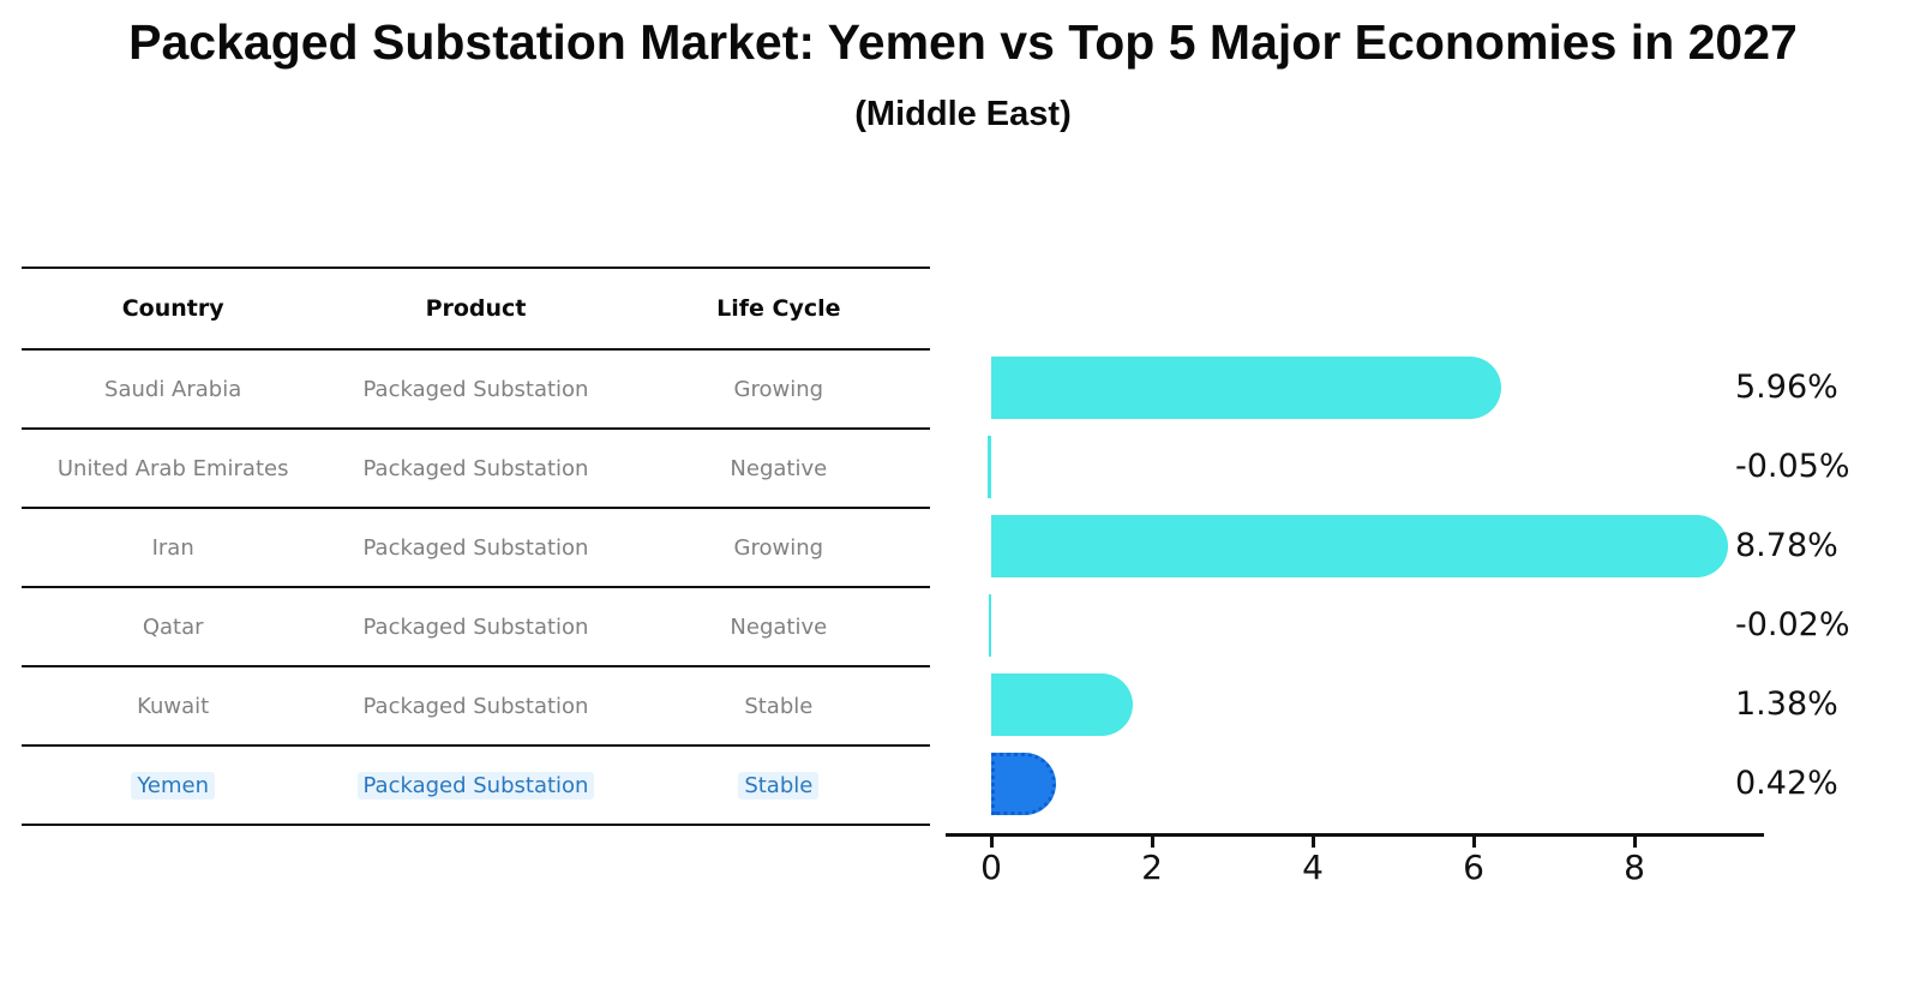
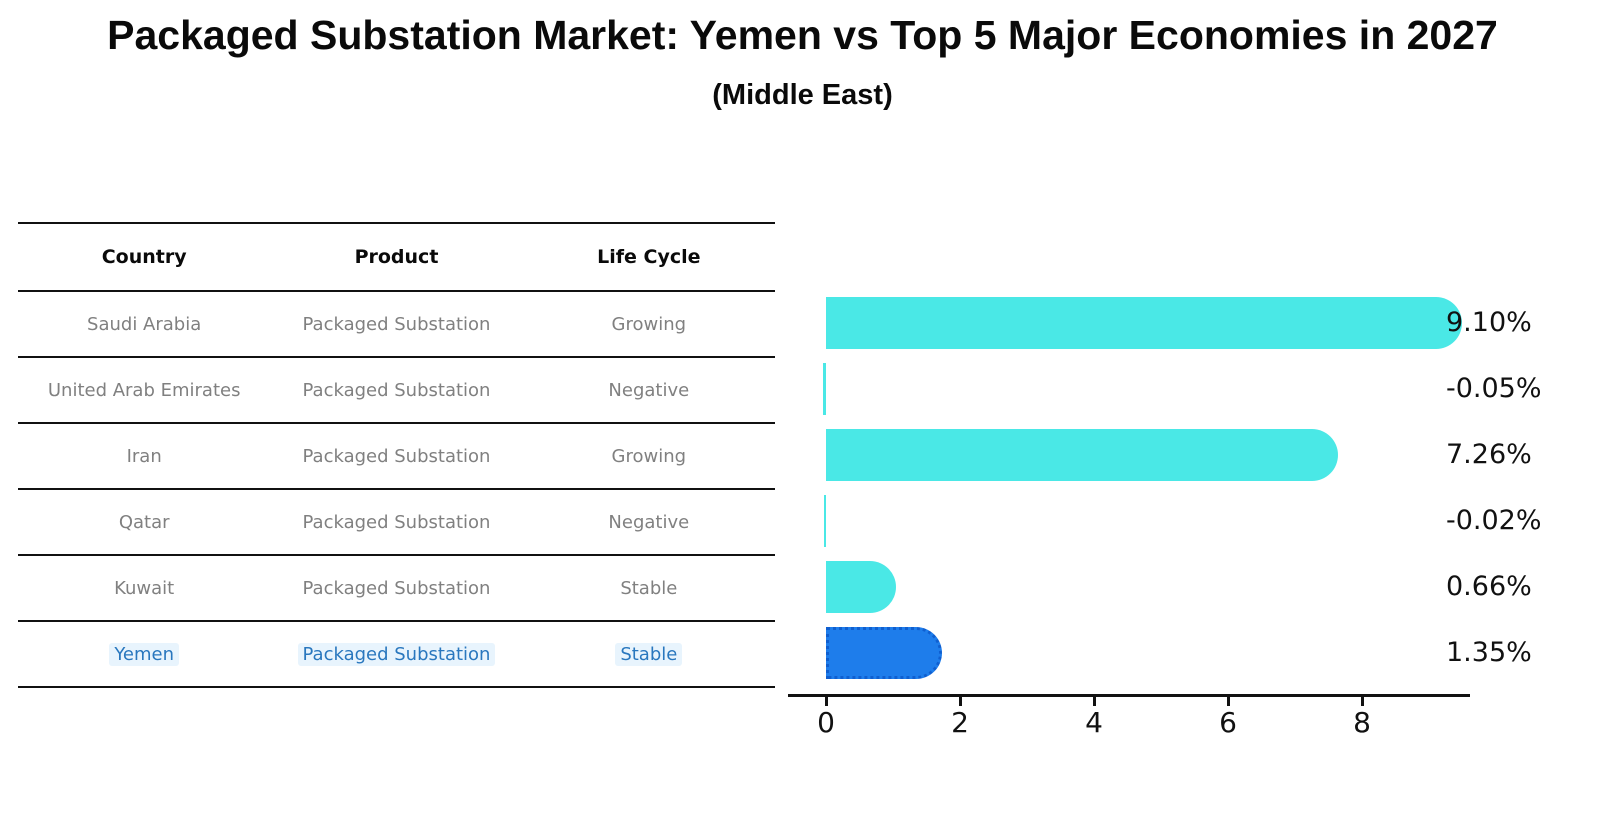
Saudi Arabia: 5.96% -> 9.10%
Iran: 8.78% -> 7.26%
Kuwait: 1.38% -> 0.66%
Yemen: 0.42% -> 1.35%
